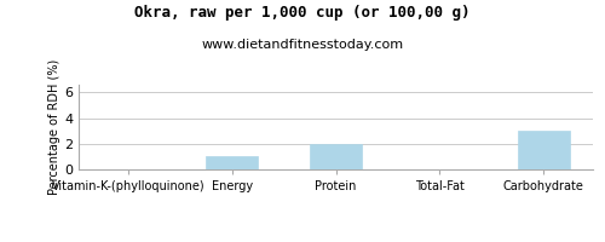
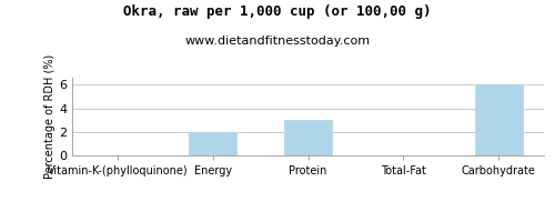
Energy: 1 -> 2
Protein: 2 -> 3
Carbohydrate: 3 -> 6
